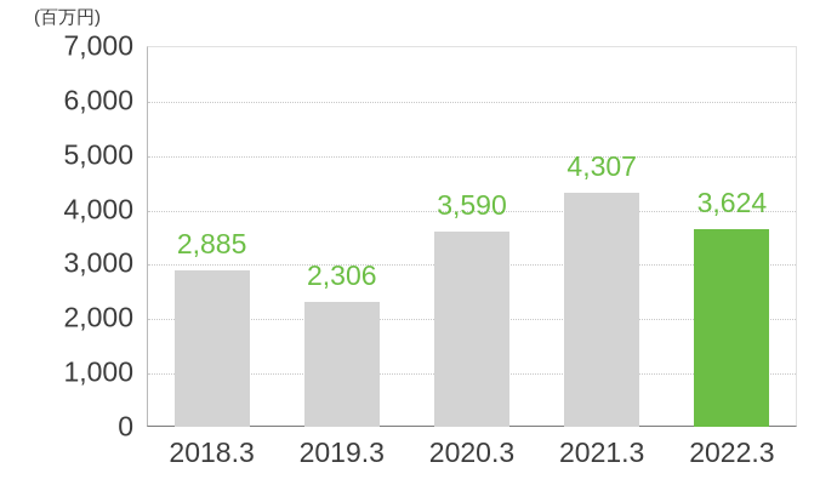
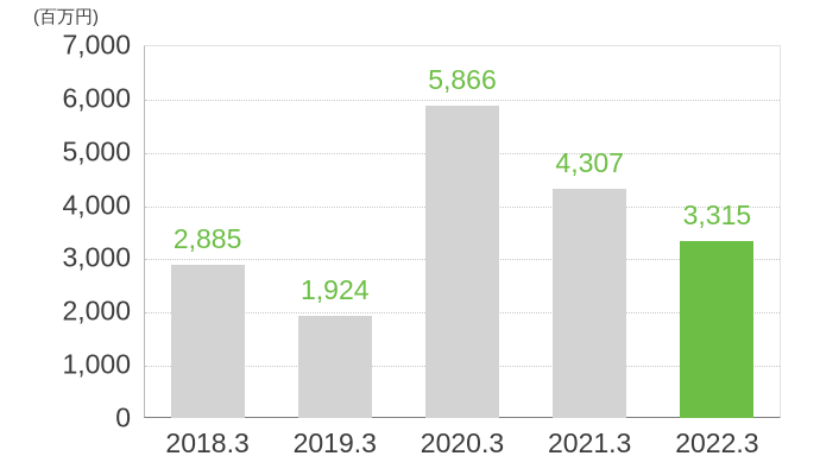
2019.3: 2,306 -> 1,924
2020.3: 3,590 -> 5,866
2022.3: 3,624 -> 3,315
